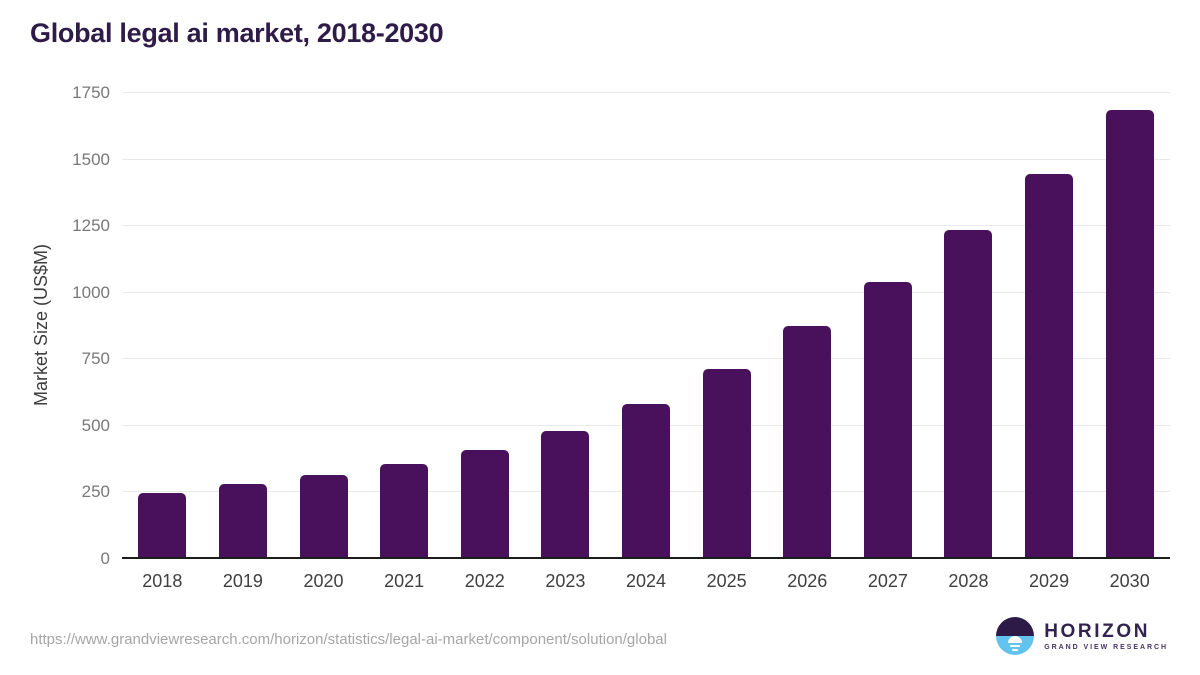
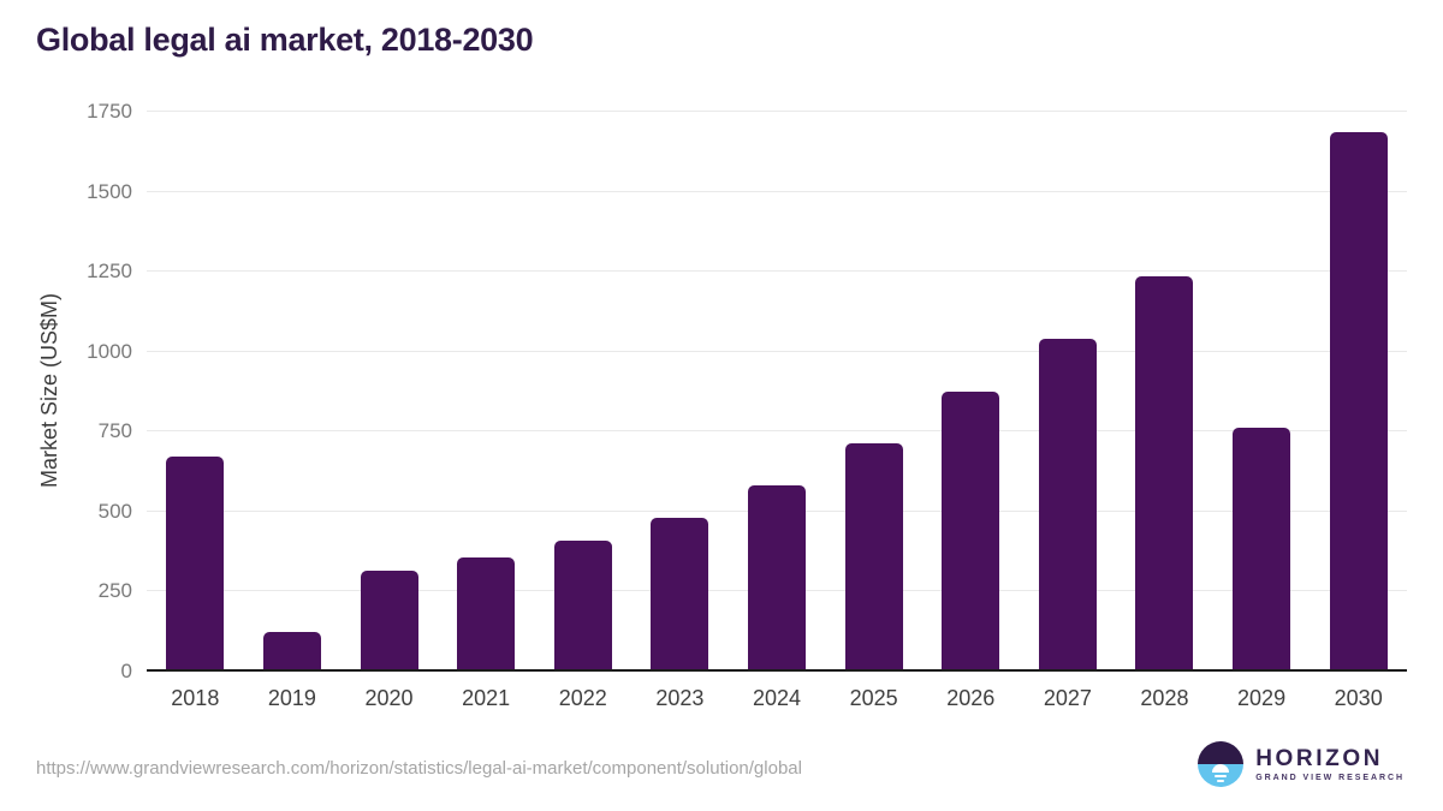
2018: 240 -> 670
2019: 280 -> 120
2029: 1440 -> 760
